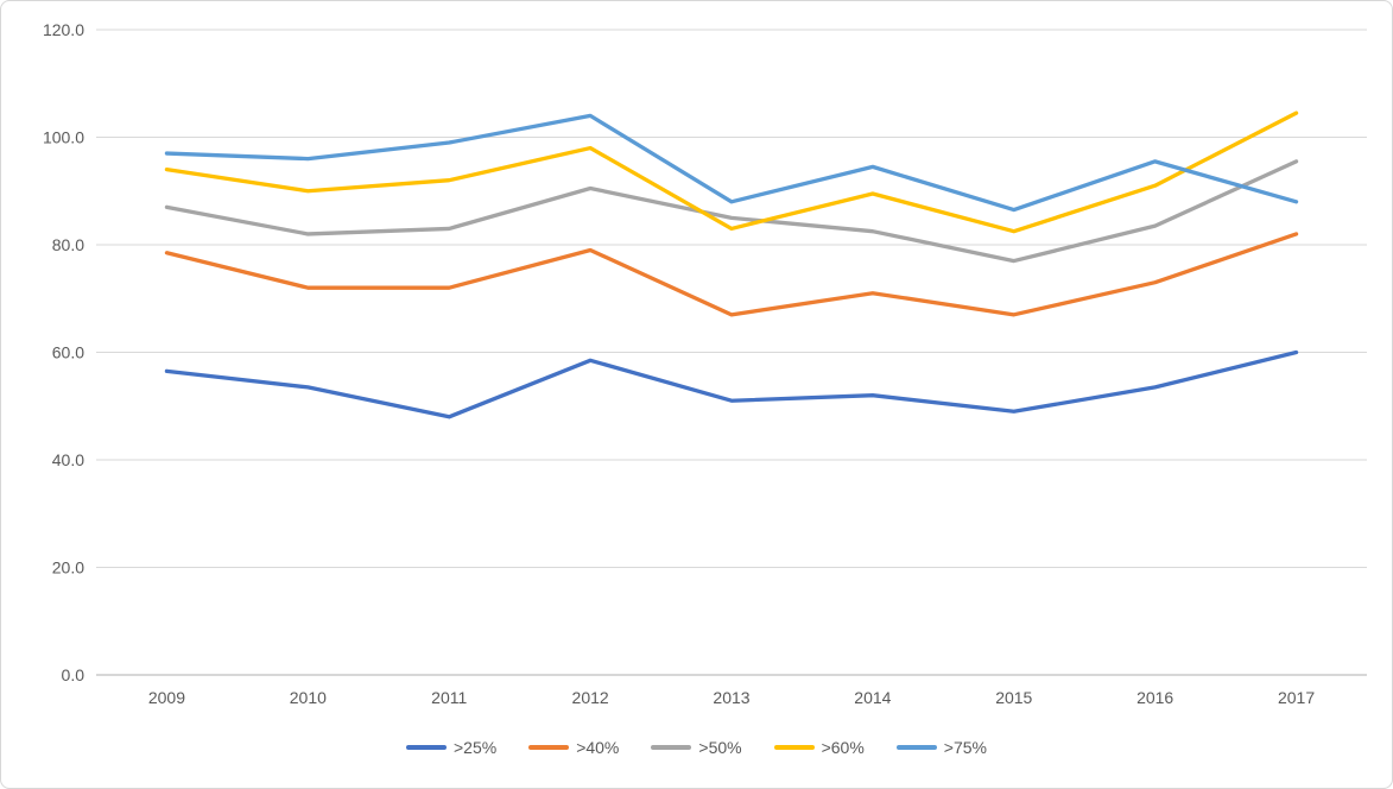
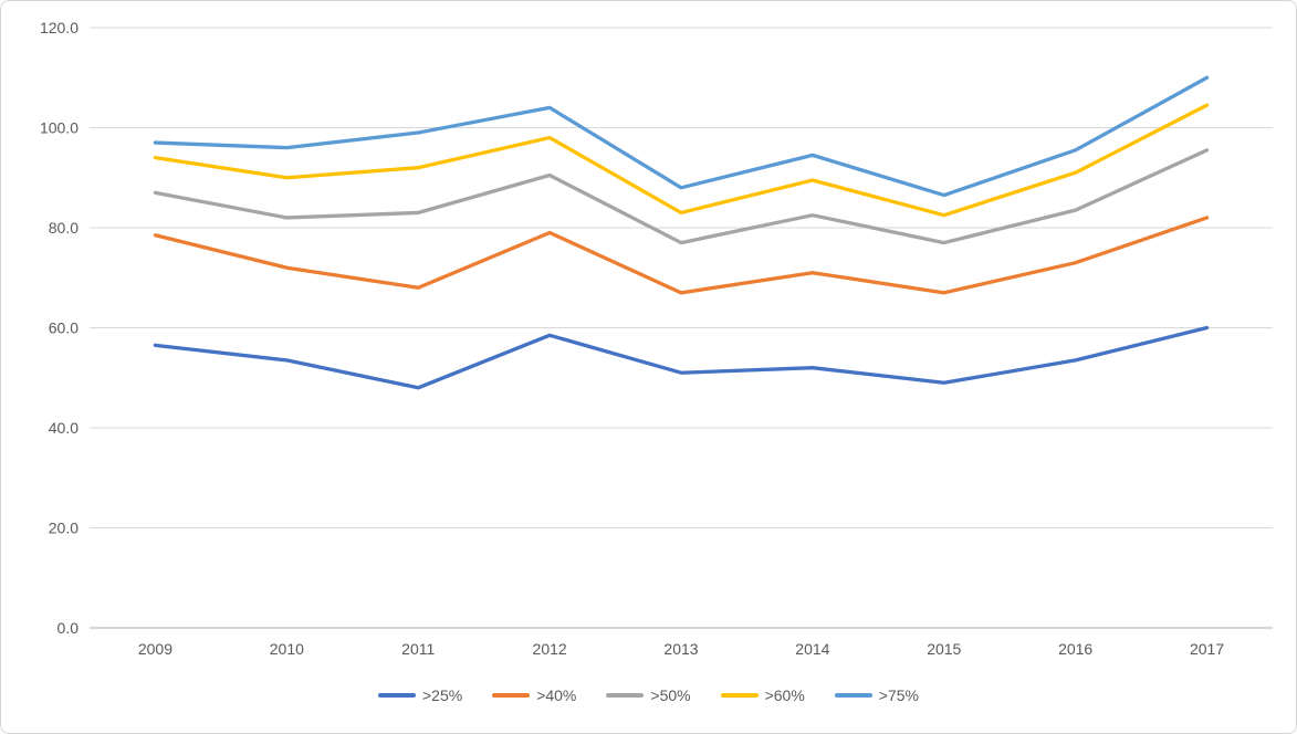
>40%/2011: 72 -> 68
>50%/2013: 85 -> 77
>75%/2017: 88 -> 110
